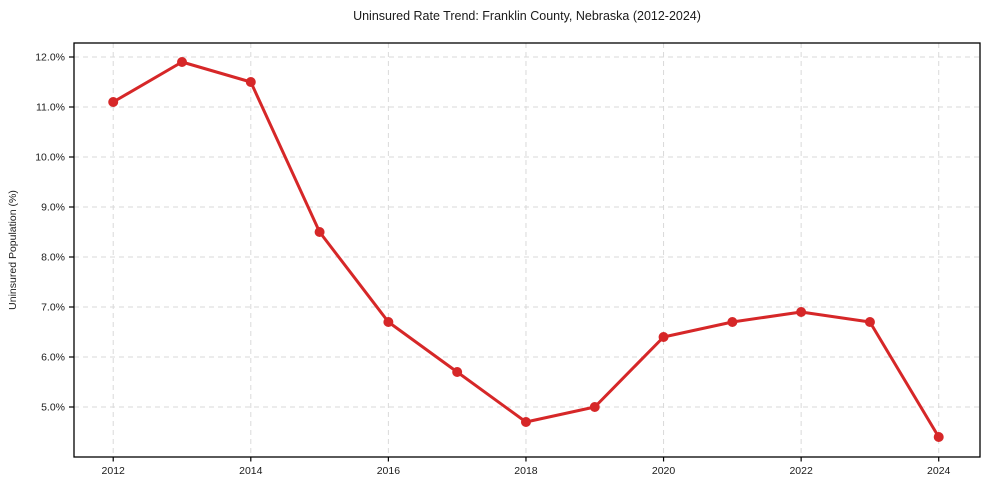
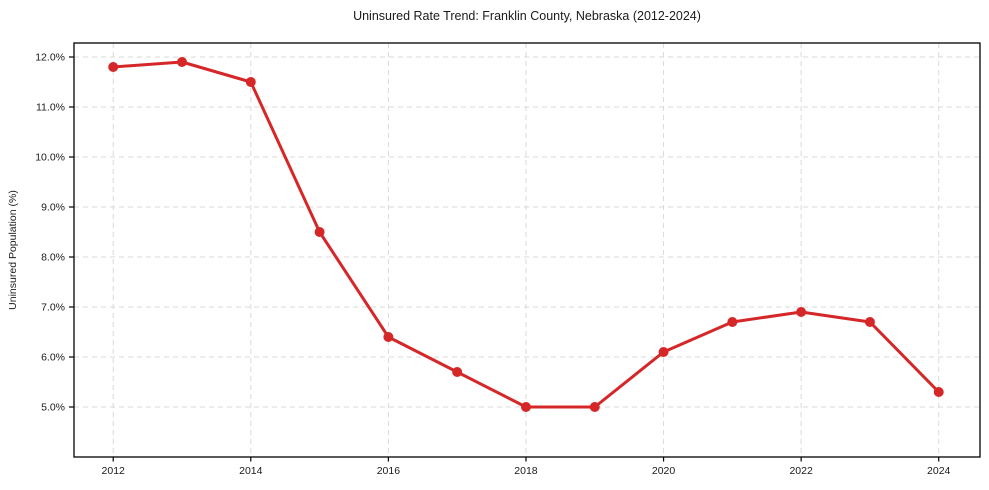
2012: 11.1% -> 11.8%
2016: 6.7% -> 6.4%
2018: 4.7% -> 5.0%
2020: 6.4% -> 6.1%
2024: 4.4% -> 5.3%
